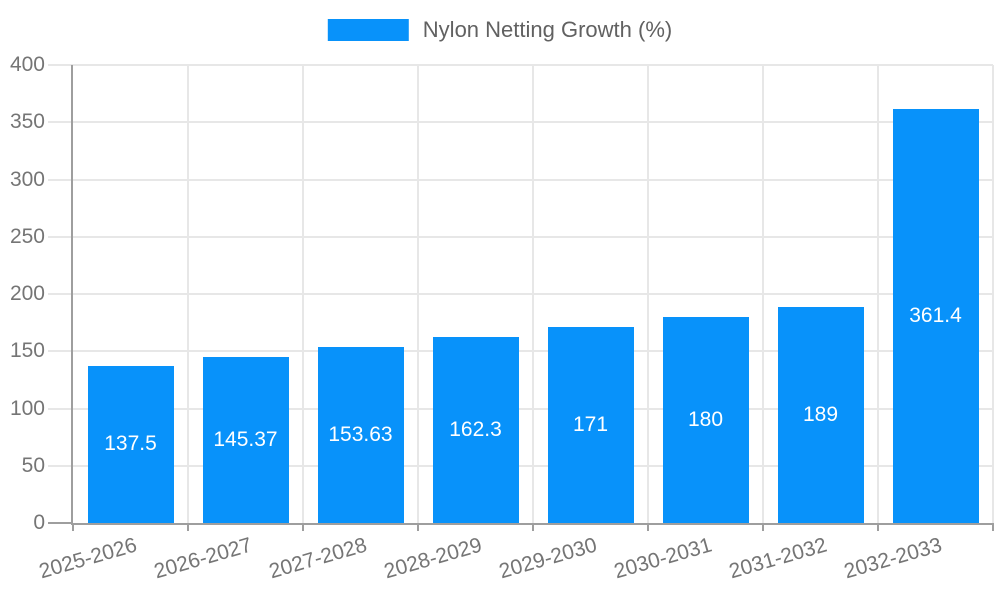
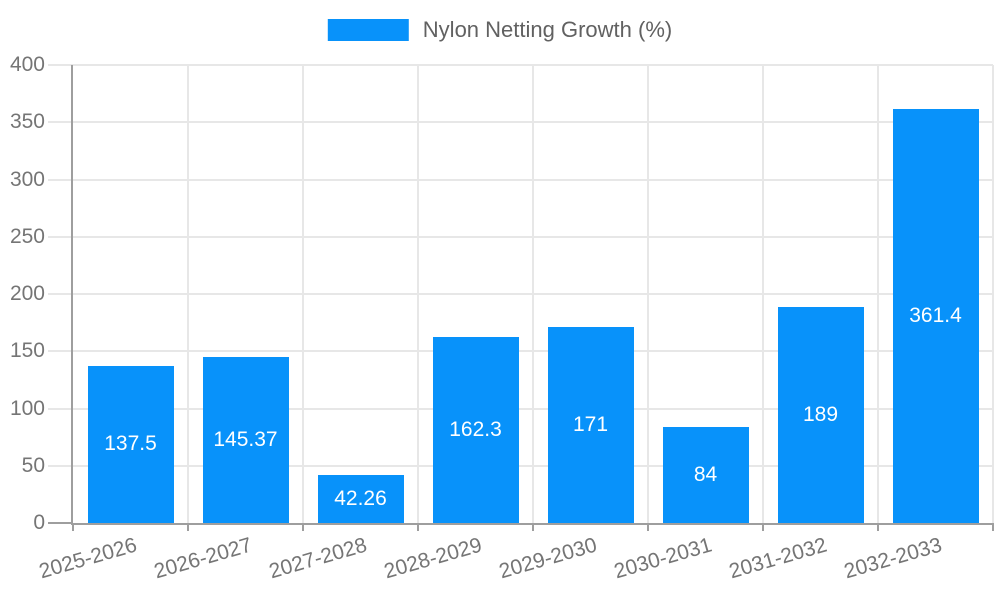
2027-2028: 153.63 -> 42.26
2030-2031: 180 -> 84
